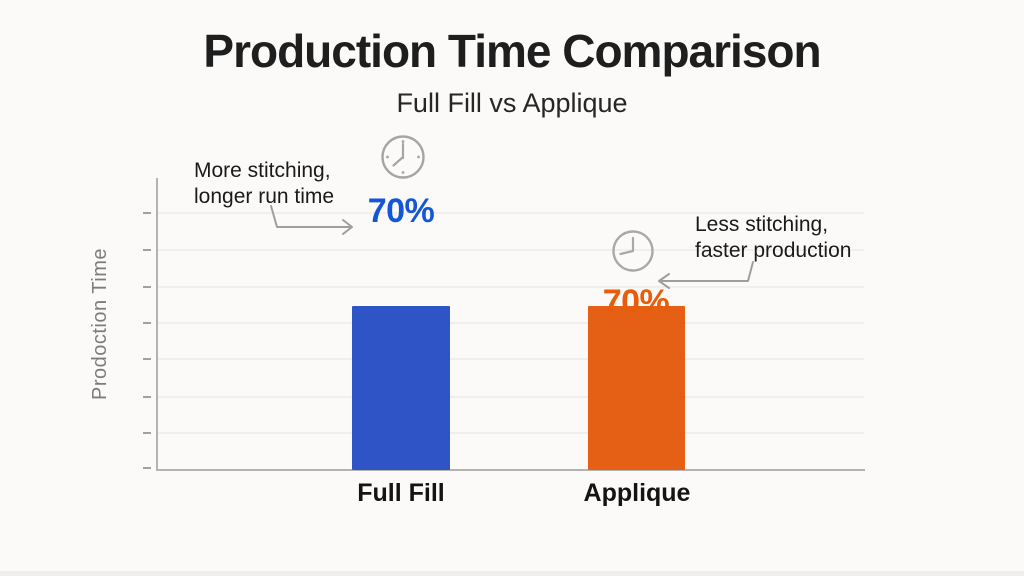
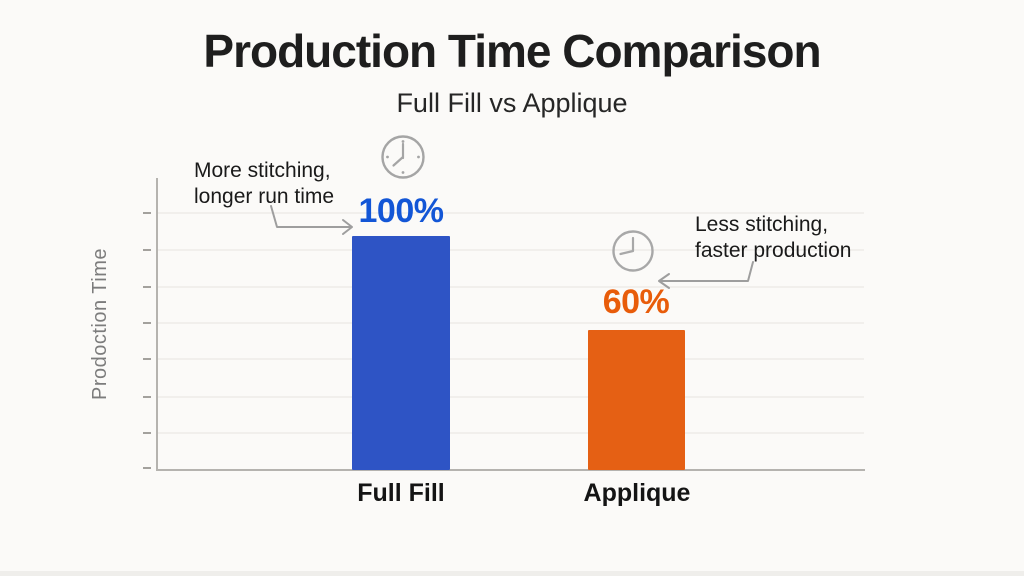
Full Fill: 70% -> 100%
Applique: 70% -> 60%
